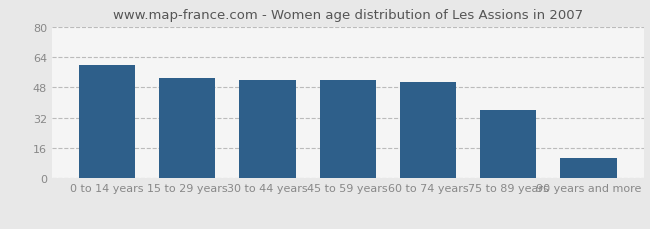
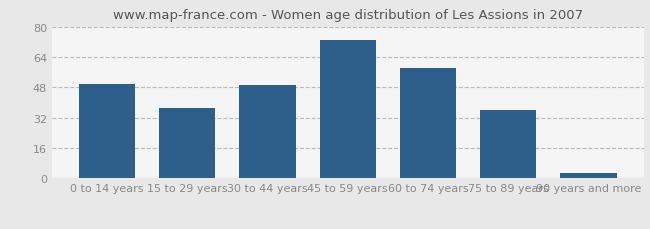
0 to 14 years: 60 -> 50
15 to 29 years: 53 -> 37
30 to 44 years: 52 -> 49
45 to 59 years: 52 -> 73
60 to 74 years: 51 -> 58
90 years and more: 11 -> 3
